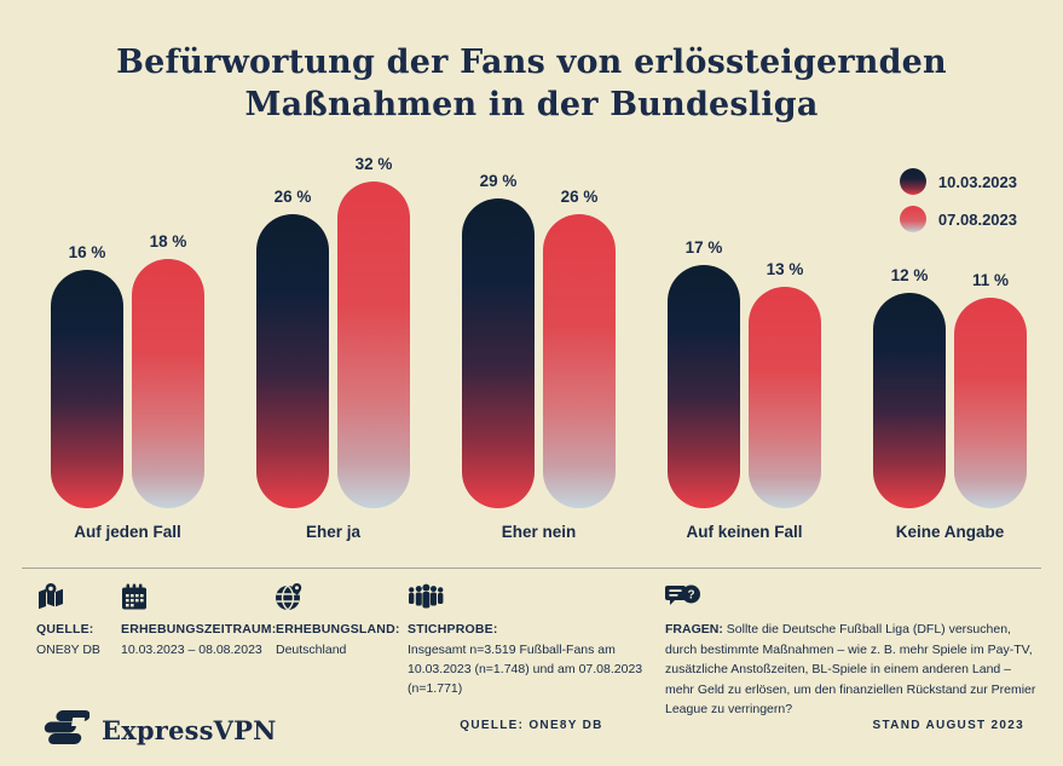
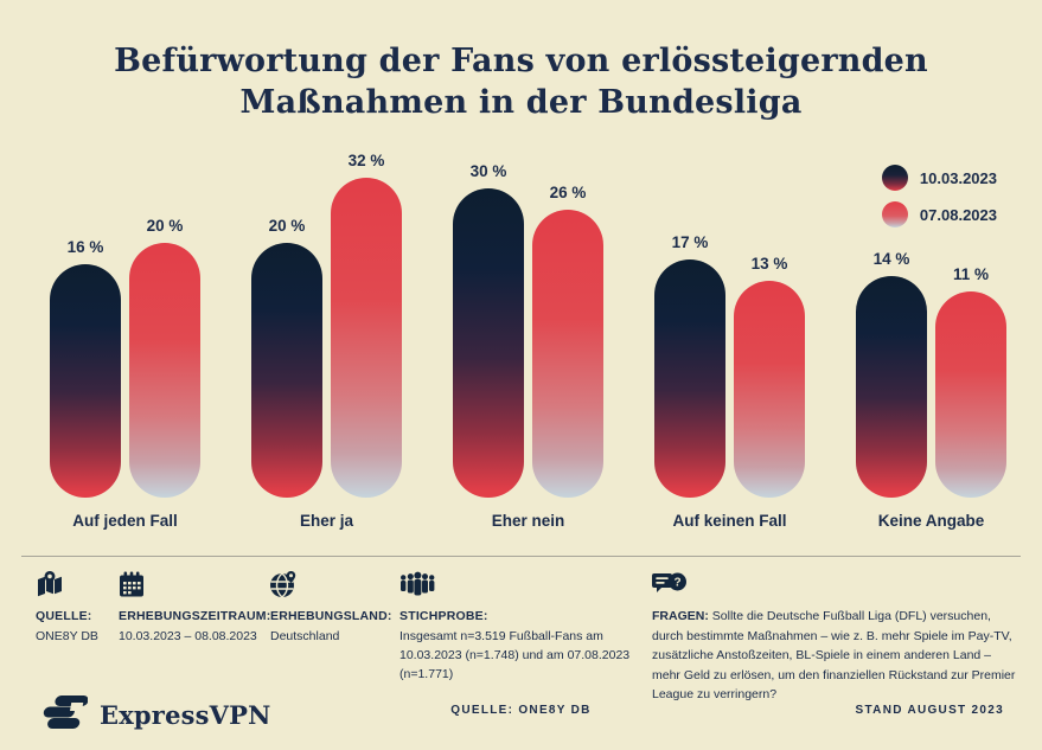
07.08.2023/Auf jeden Fall: 18 -> 20
10.03.2023/Eher ja: 26 -> 20
10.03.2023/Eher nein: 29 -> 30
10.03.2023/Keine Angabe: 12 -> 14
